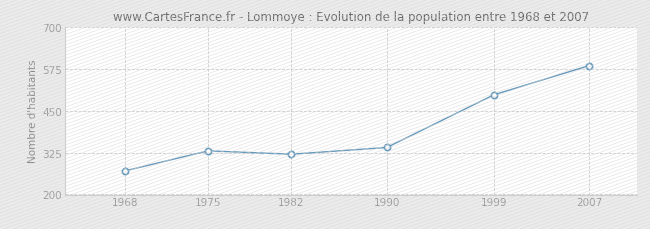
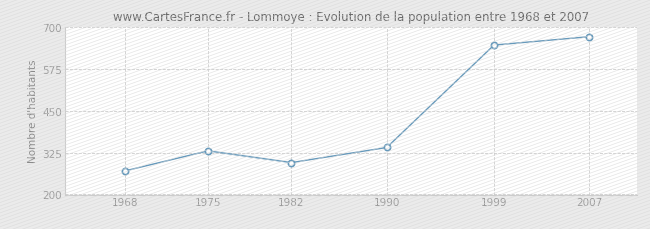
1982: 320 -> 295
1999: 497 -> 645
2007: 584 -> 670
